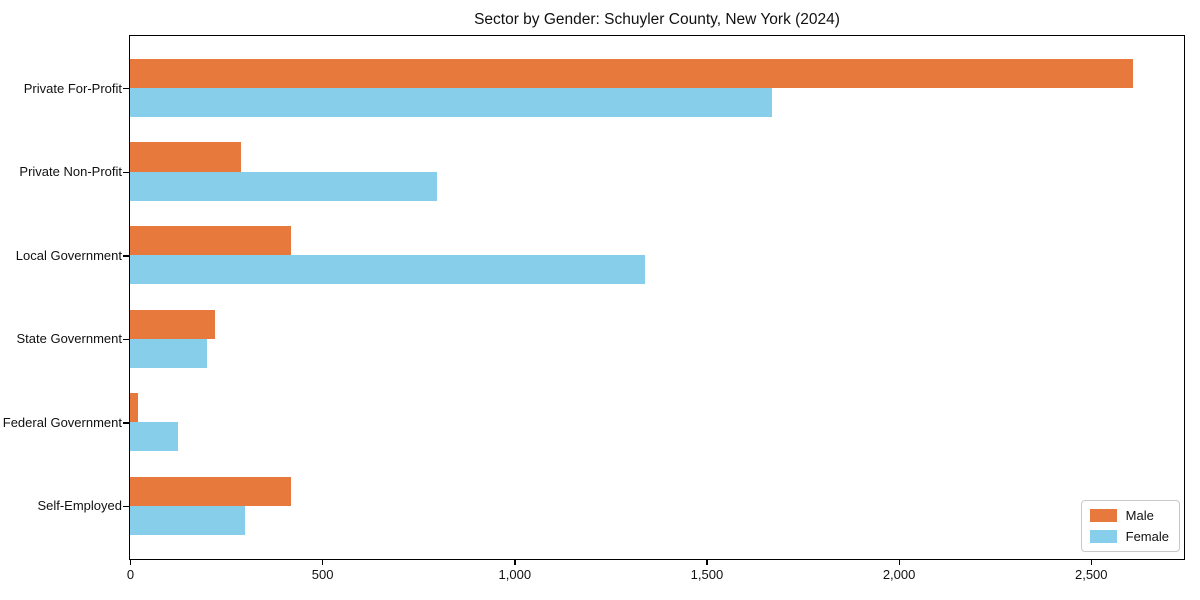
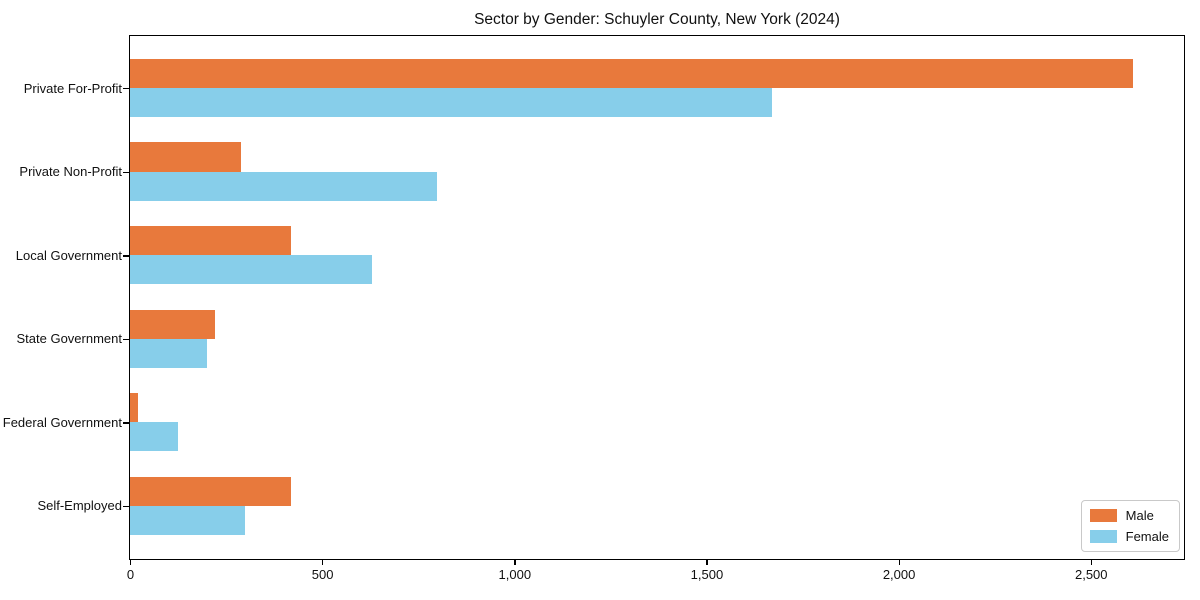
Female/Local Government: 1340 -> 630
